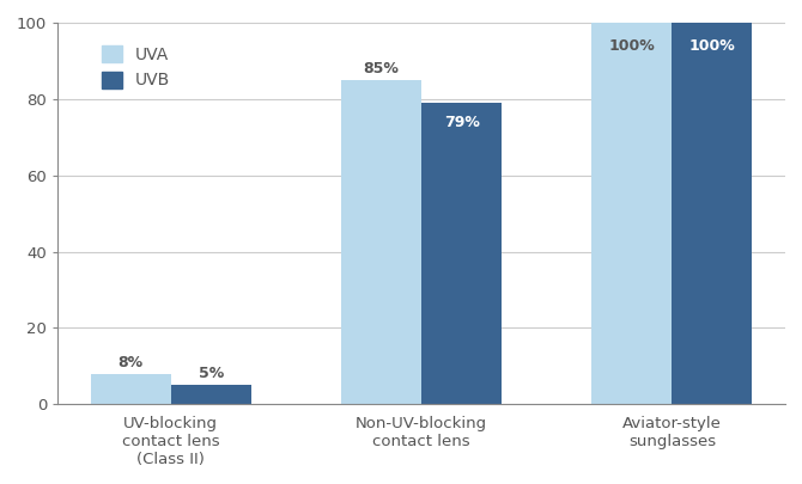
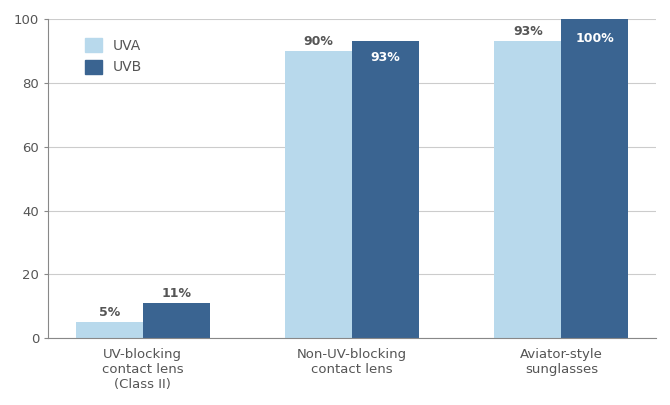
UVA/UV-blocking contact lens (Class II): 8% -> 5%
UVB/UV-blocking contact lens (Class II): 5% -> 11%
UVA/Non-UV-blocking contact lens: 85% -> 90%
UVB/Non-UV-blocking contact lens: 79% -> 93%
UVA/Aviator-style sunglasses: 100% -> 93%
